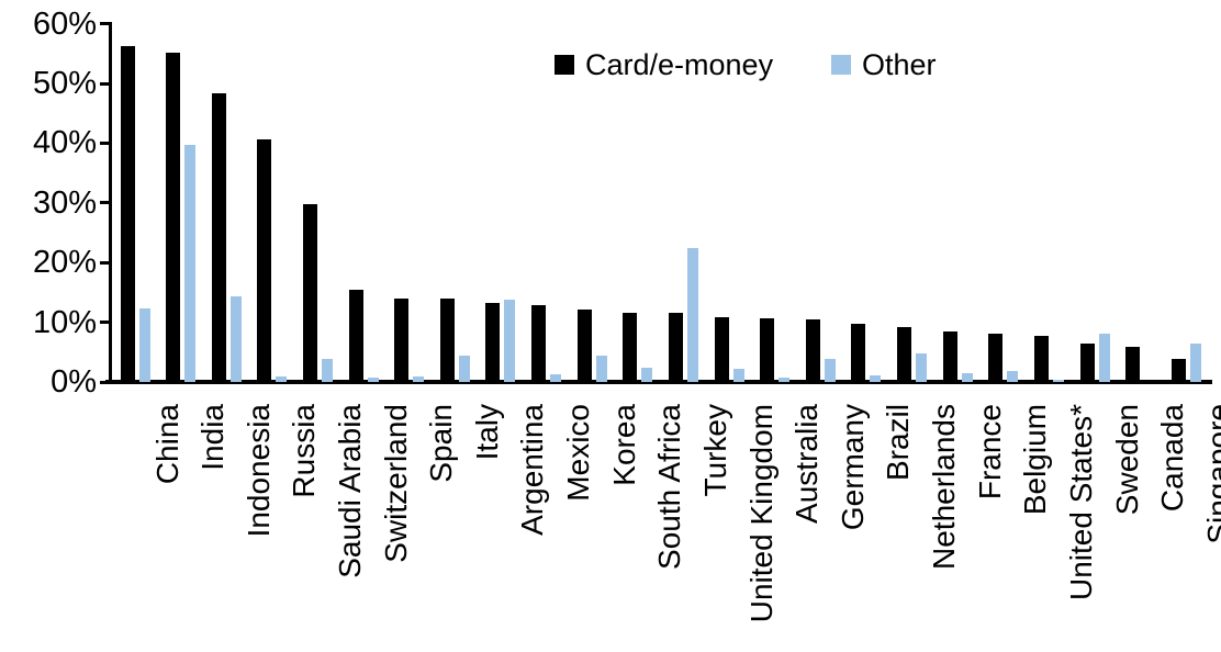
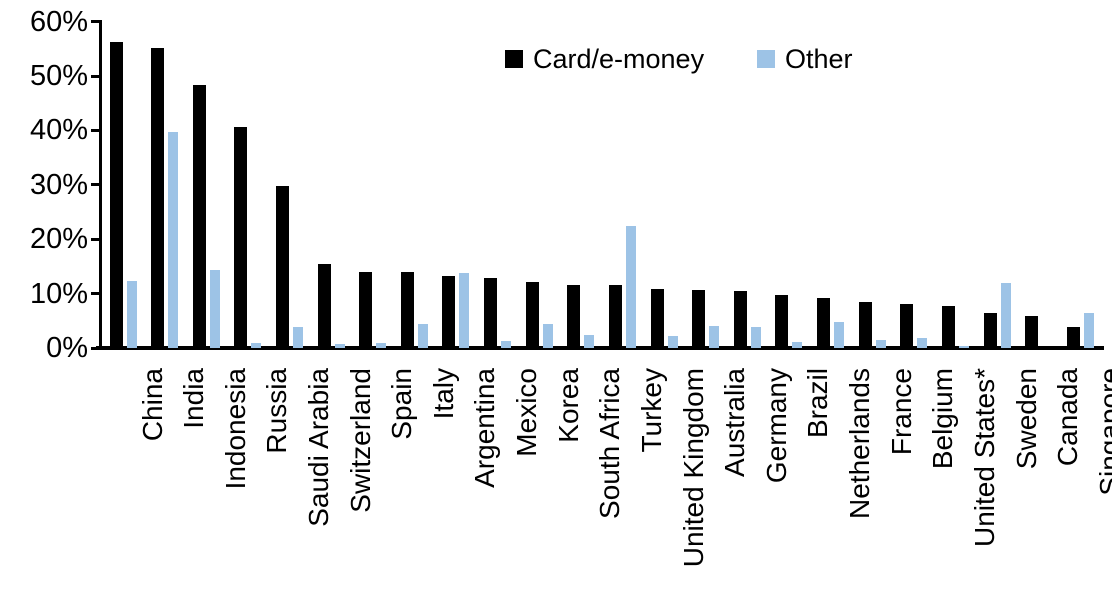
Other/Australia: 1% -> 4%
Other/Sweden: 8% -> 12%
